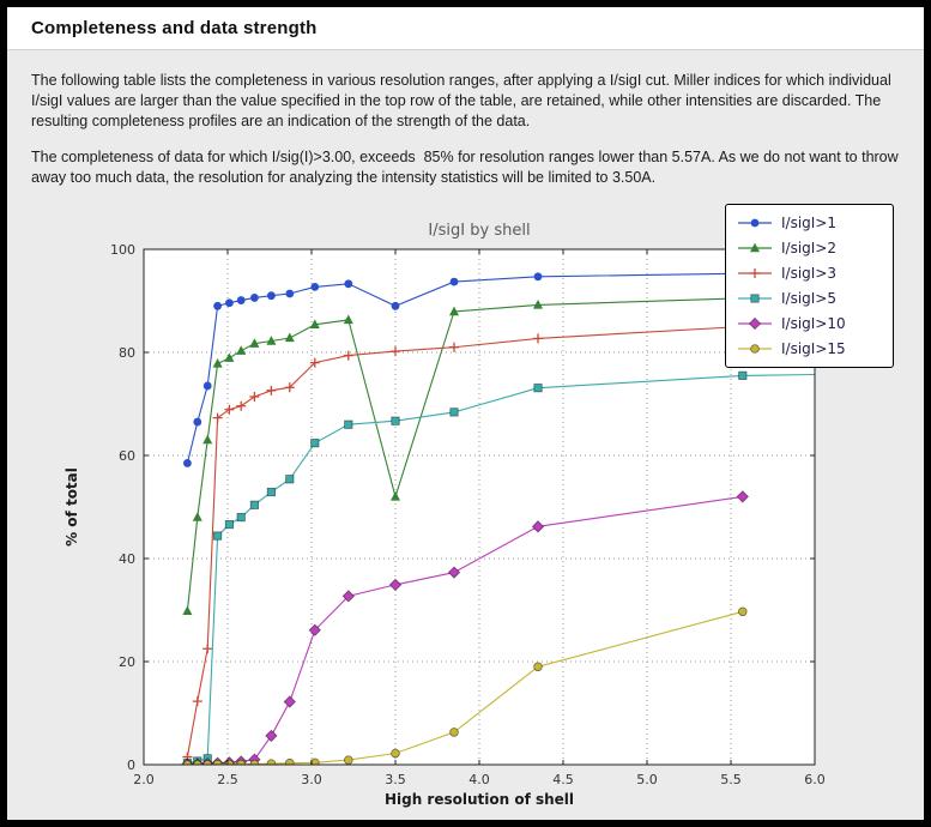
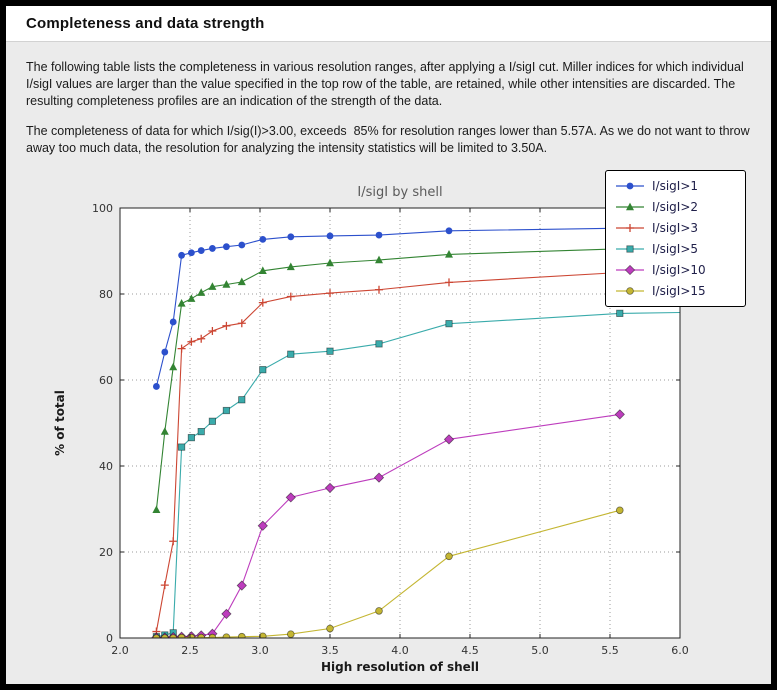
I/sigI>1/3.5: 89 -> 94
I/sigI>2/3.5: 52 -> 87
